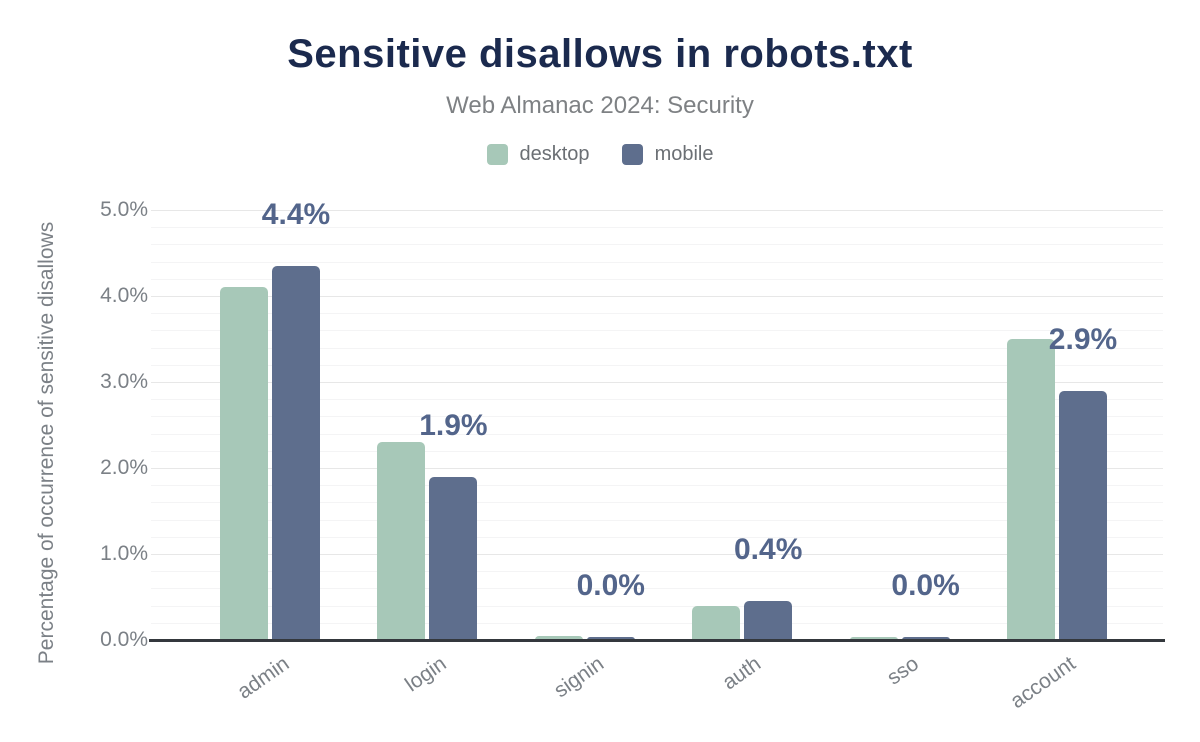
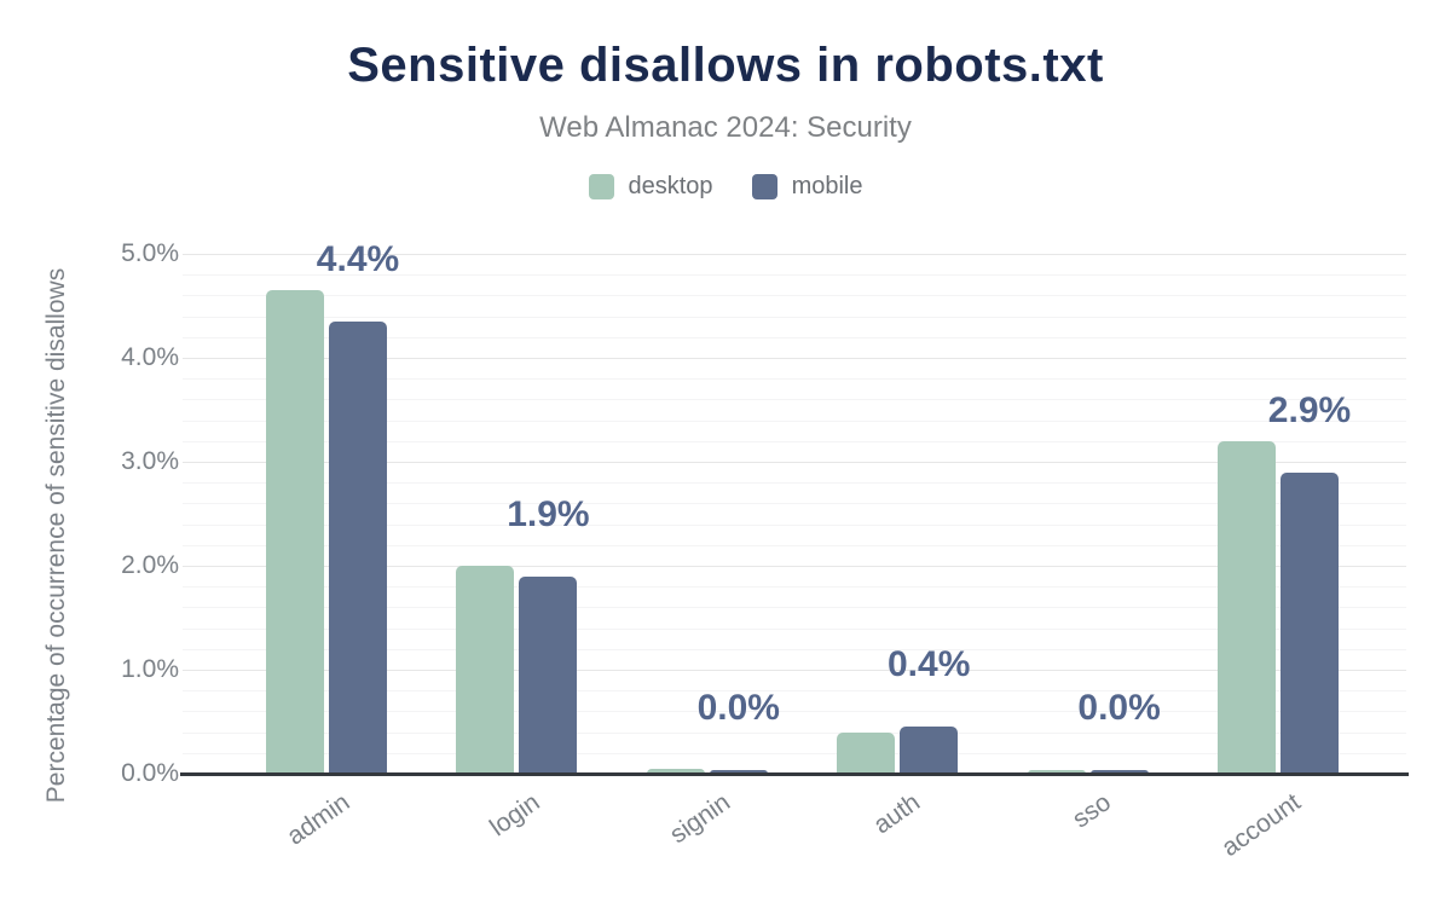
desktop/admin: 4.1% -> 4.7%
desktop/login: 2.3% -> 2.0%
desktop/account: 3.5% -> 3.2%
